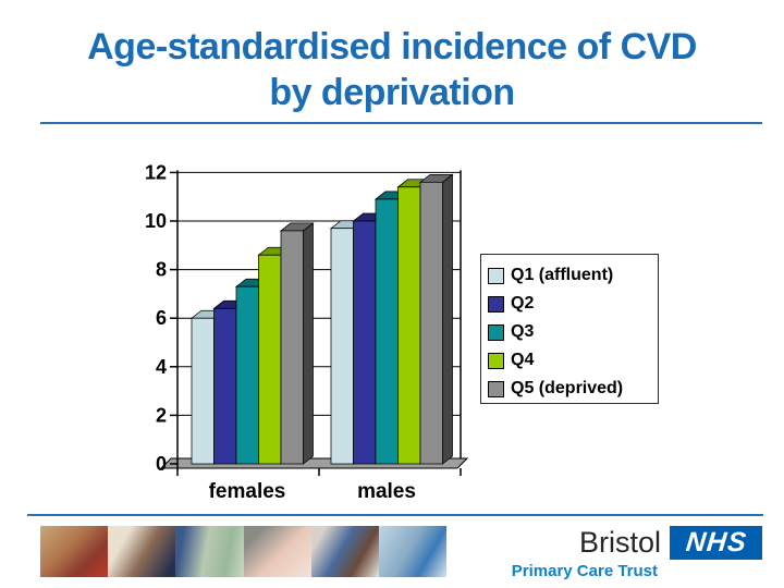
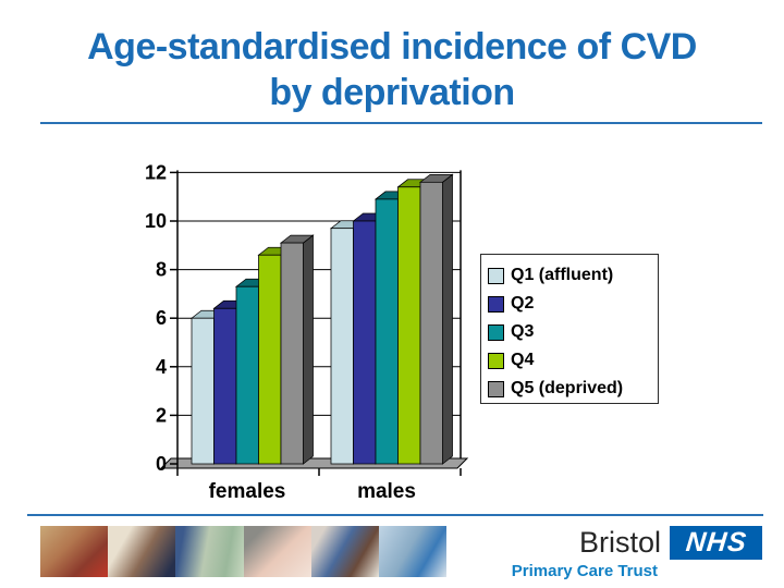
Q5 (deprived)/females: 9.6 -> 9.1
